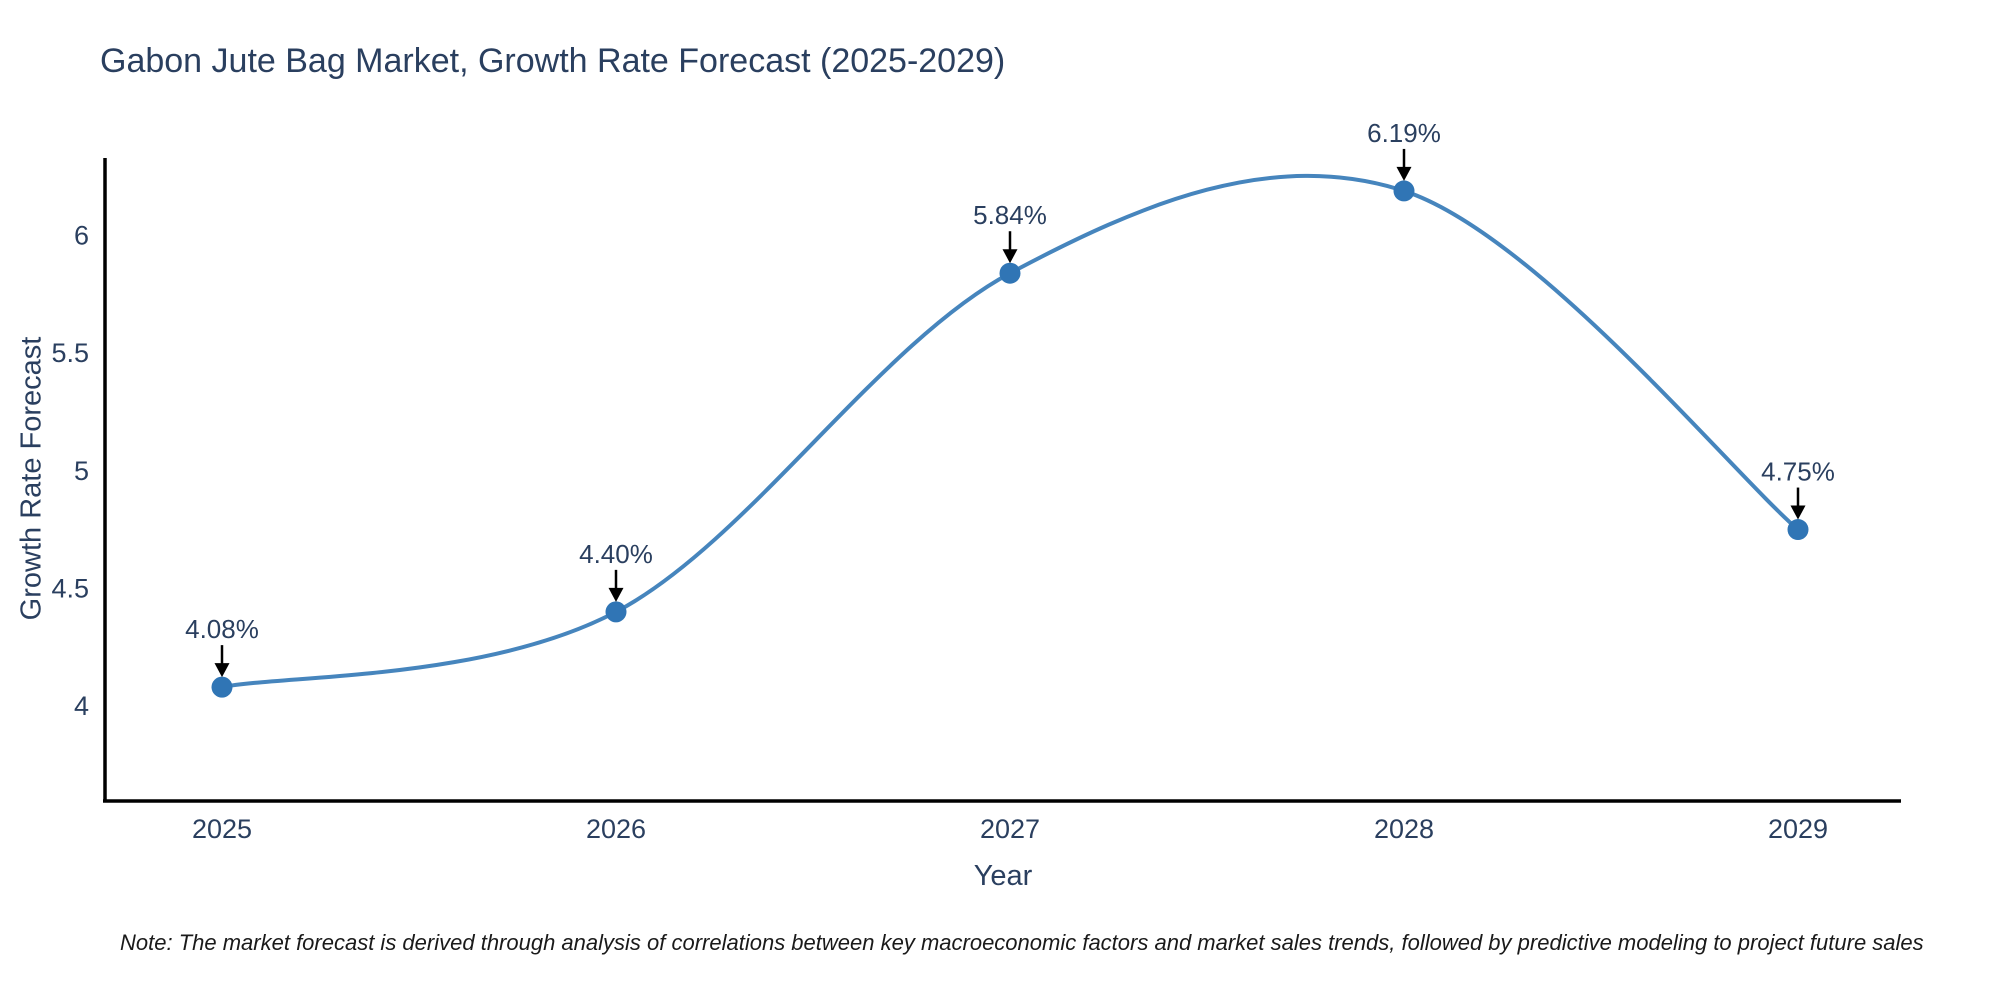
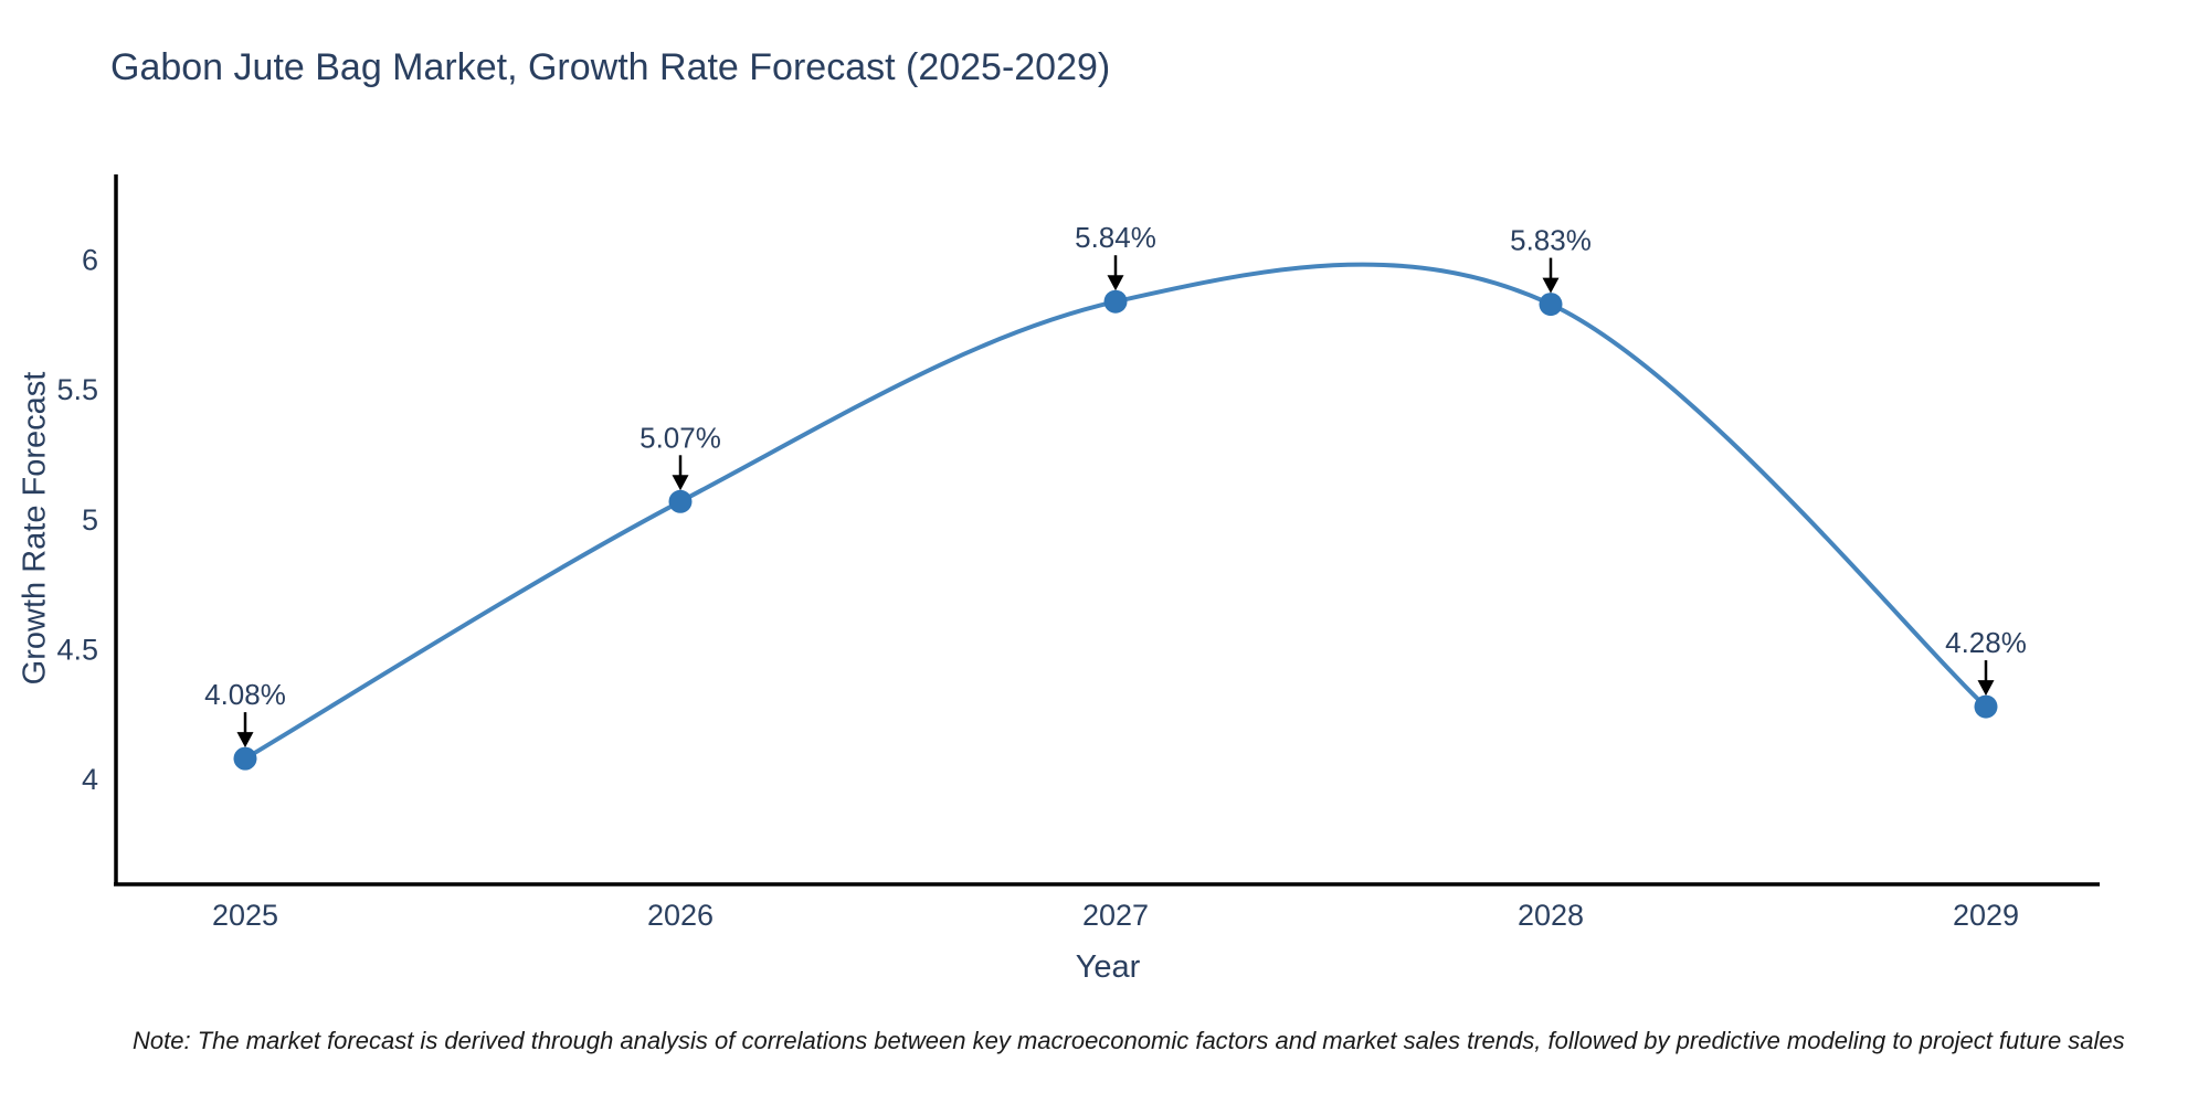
2026: 4.40% -> 5.07%
2028: 6.19% -> 5.83%
2029: 4.75% -> 4.28%
